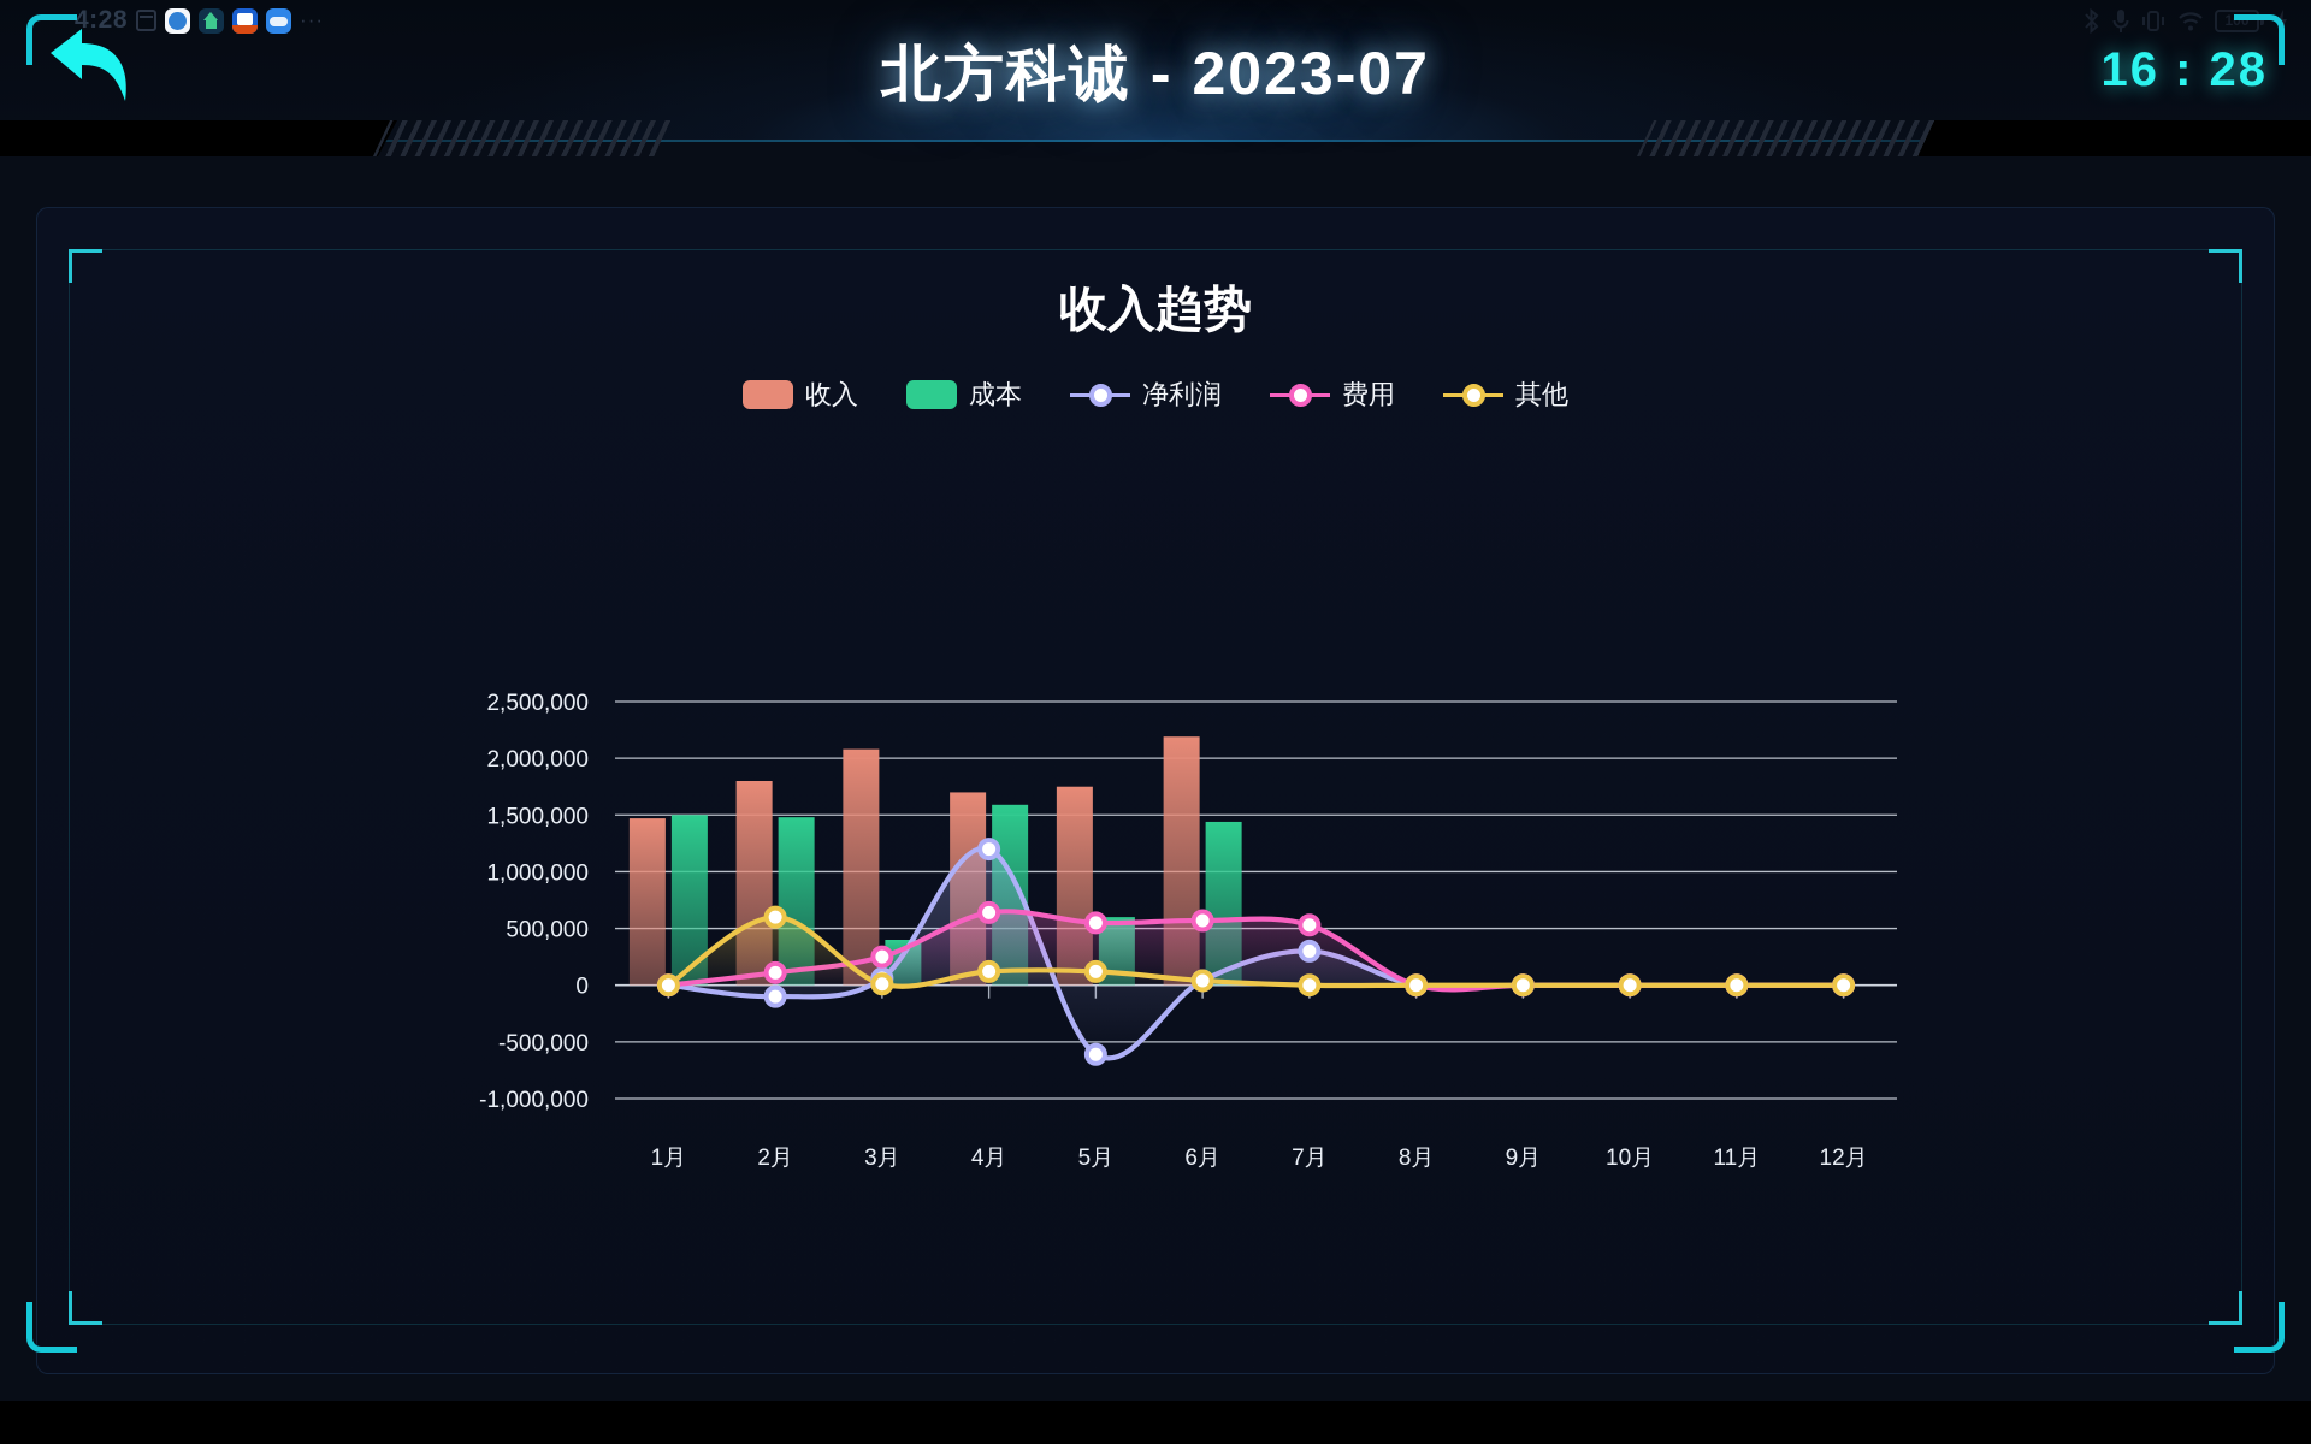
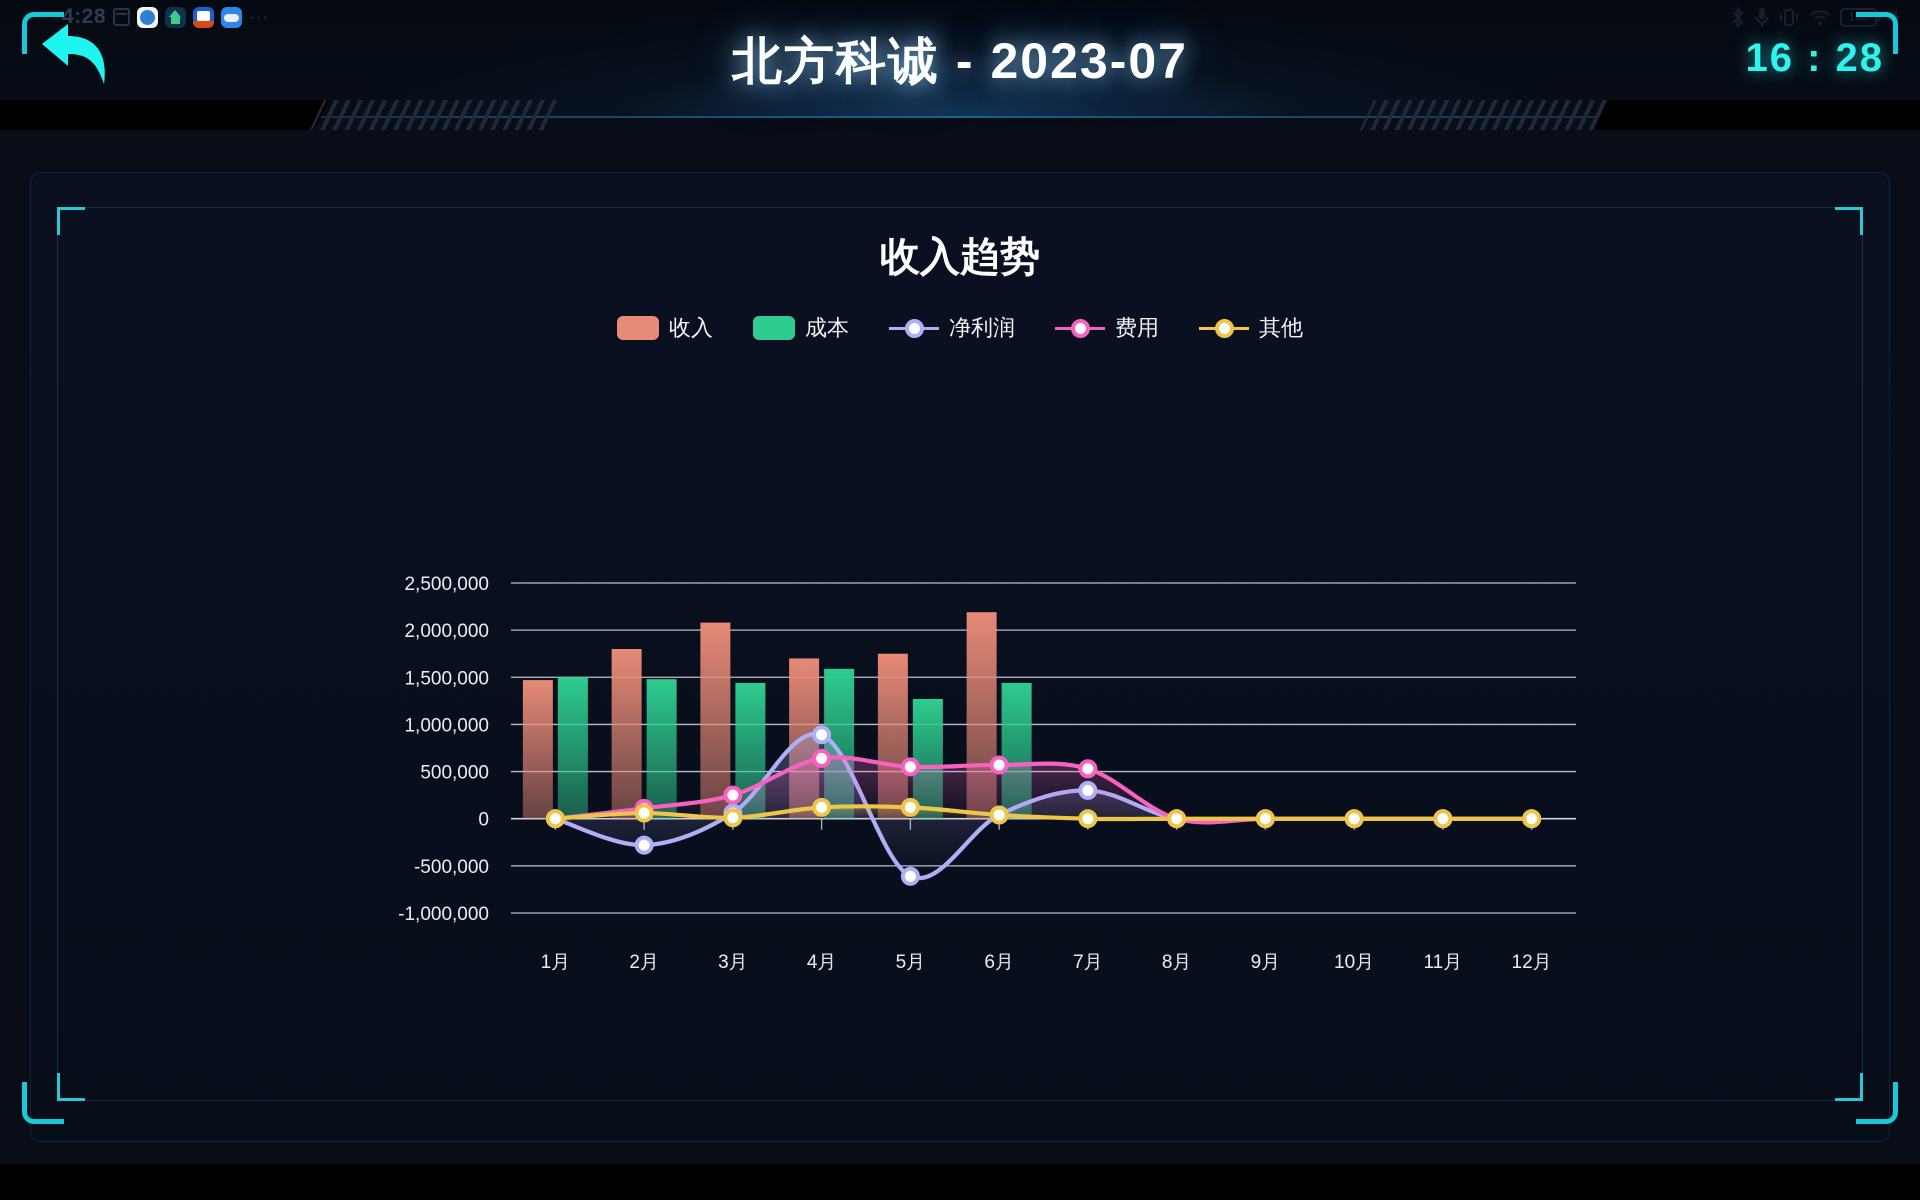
净利润/2月: -100000 -> -300000
其他/2月: 600000 -> 100000
成本/3月: 400000 -> 1400000
净利润/4月: 1200000 -> 900000
成本/5月: 600000 -> 1300000
